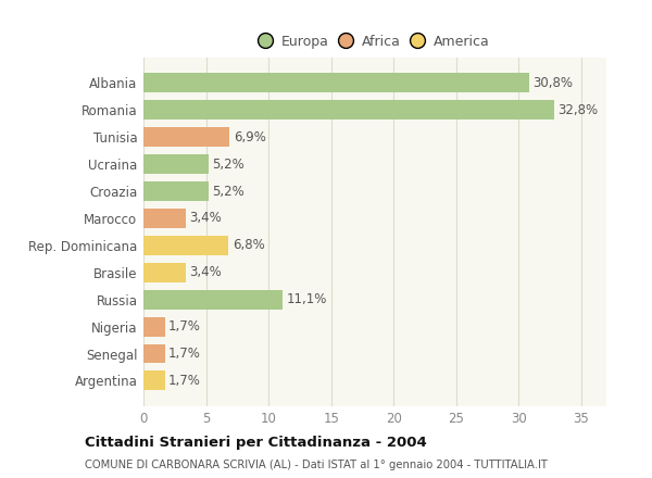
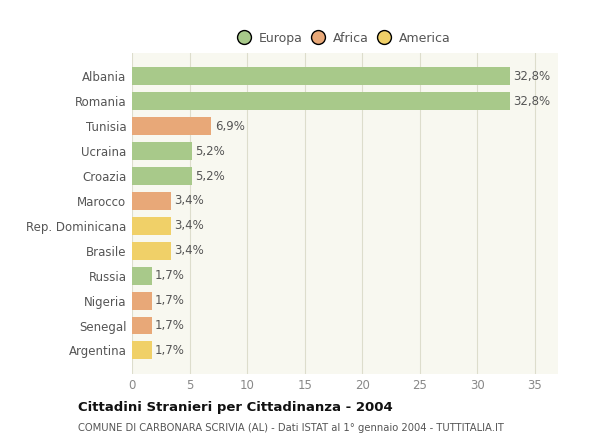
Albania: 30,8% -> 32,8%
Rep. Dominicana: 6,8% -> 3,4%
Russia: 11,1% -> 1,7%
